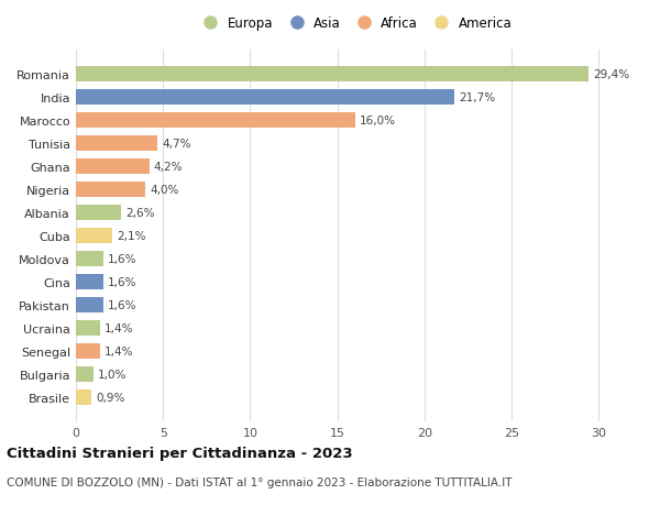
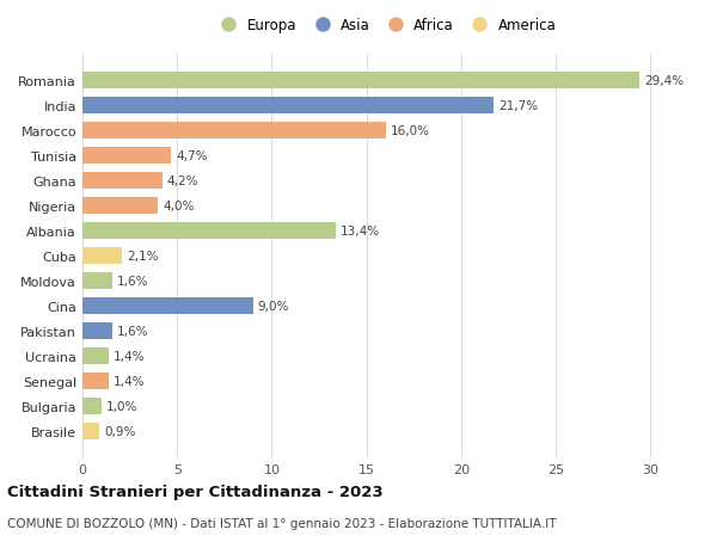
Albania: 2,6% -> 13,4%
Cina: 1,6% -> 9,0%
